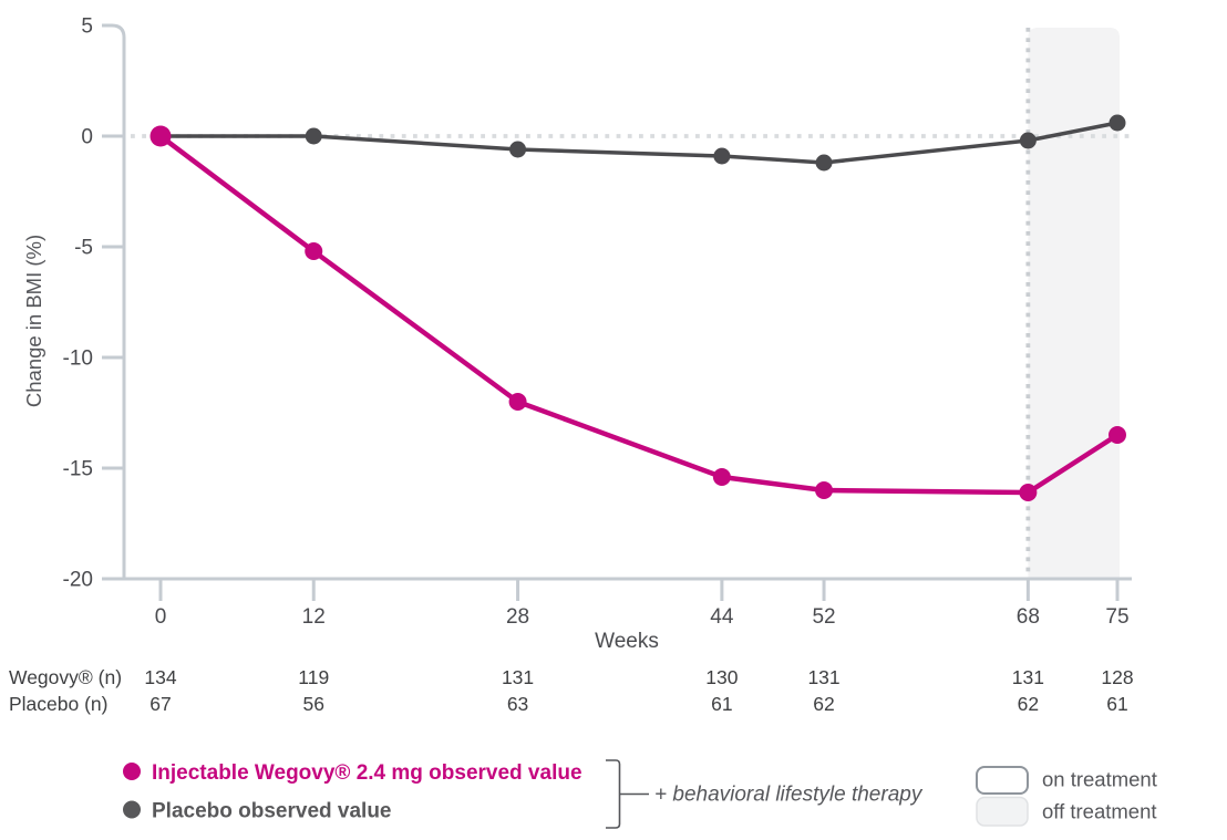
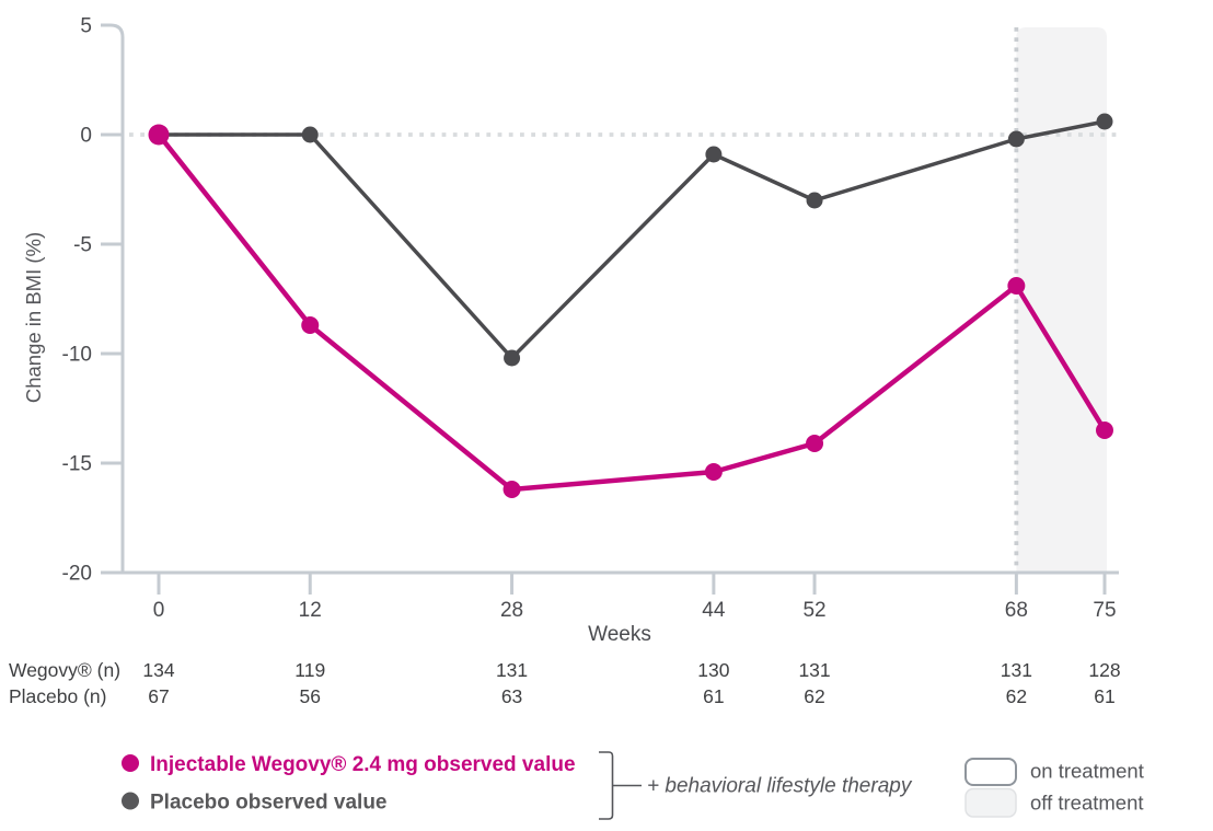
Injectable Wegovy® 2.4 mg observed value/12: -5.2 -> -8.7
Injectable Wegovy® 2.4 mg observed value/28: -12.0 -> -16.2
Placebo observed value/28: -0.6 -> -10.2
Injectable Wegovy® 2.4 mg observed value/52: -16.0 -> -14.1
Placebo observed value/52: -1.2 -> -3.0
Injectable Wegovy® 2.4 mg observed value/68: -16.1 -> -6.9
